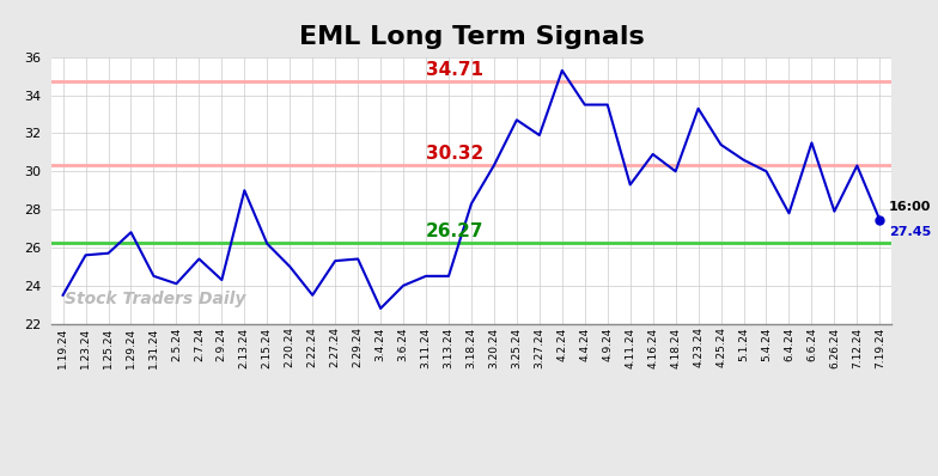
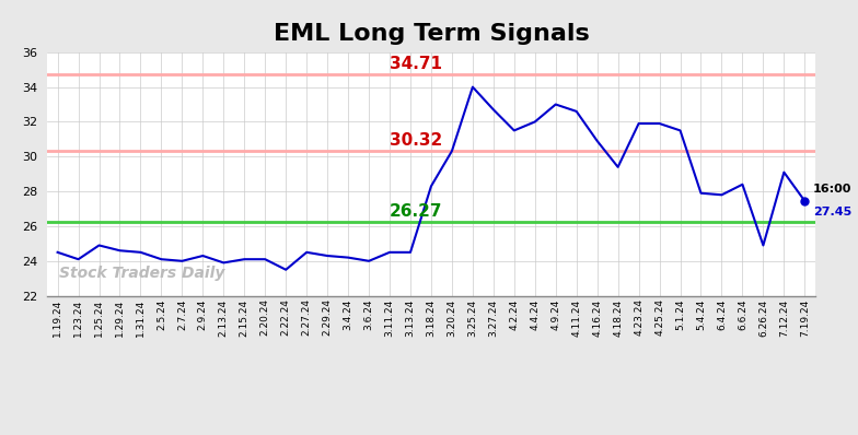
1.19.24: 23.5 -> 24.5
1.23.24: 25.6 -> 24.1
1.25.24: 25.7 -> 24.9
1.29.24: 26.8 -> 24.6
2.7.24: 25.4 -> 24.0
2.13.24: 29.0 -> 23.9
2.15.24: 26.2 -> 24.1
2.20.24: 25.0 -> 24.1
2.27.24: 25.3 -> 24.5
2.29.24: 25.4 -> 24.3
3.4.24: 22.8 -> 24.2
3.25.24: 32.7 -> 34.0
3.27.24: 31.9 -> 32.7
4.2.24: 35.3 -> 31.5
4.4.24: 33.5 -> 32.0
4.9.24: 33.5 -> 33.0
4.11.24: 29.3 -> 32.6
4.18.24: 30.0 -> 29.4
4.23.24: 33.3 -> 31.9
4.25.24: 31.4 -> 31.9
5.1.24: 30.6 -> 31.5
5.4.24: 30.0 -> 27.9
6.6.24: 31.5 -> 28.4
6.26.24: 27.9 -> 24.9
7.12.24: 30.3 -> 29.1
